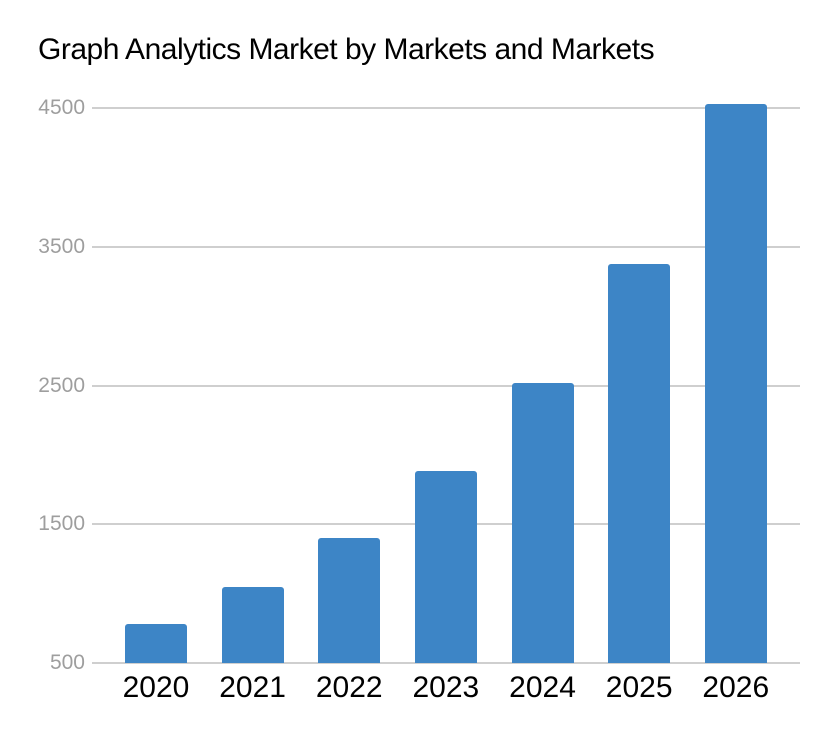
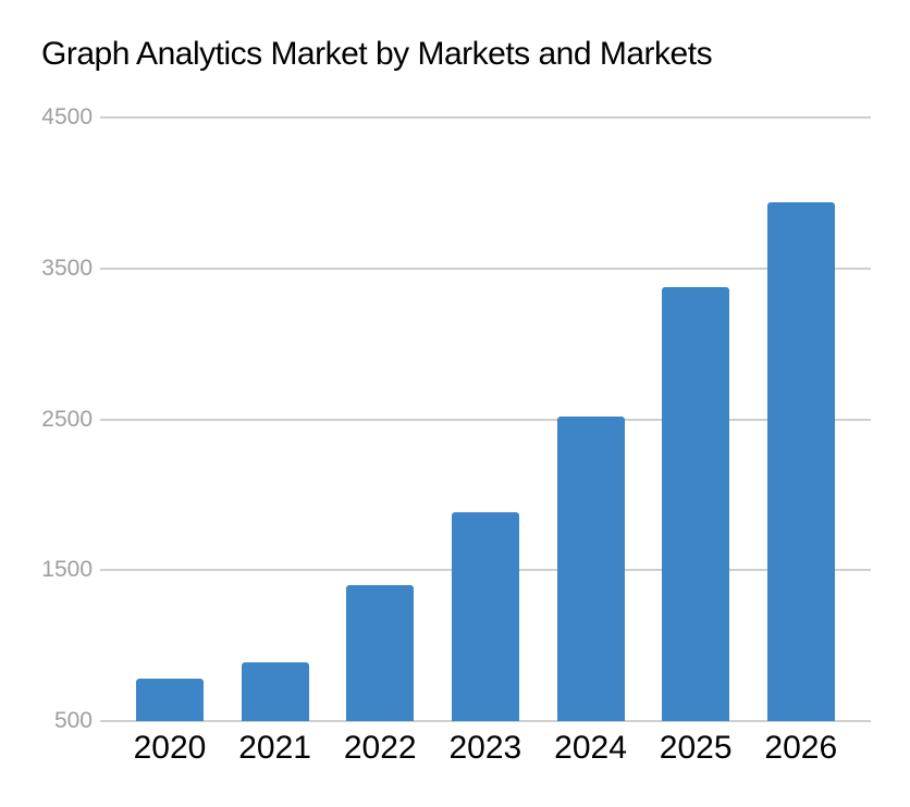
2021: 1050 -> 890
2026: 4530 -> 3940
